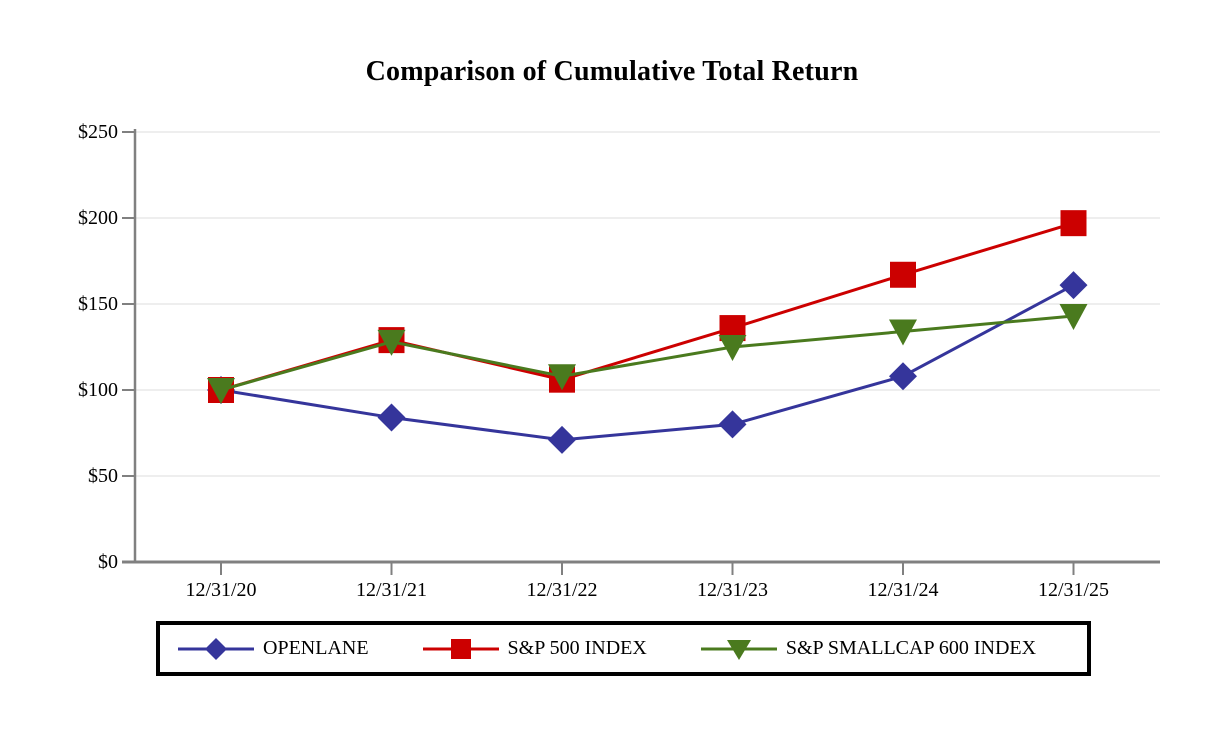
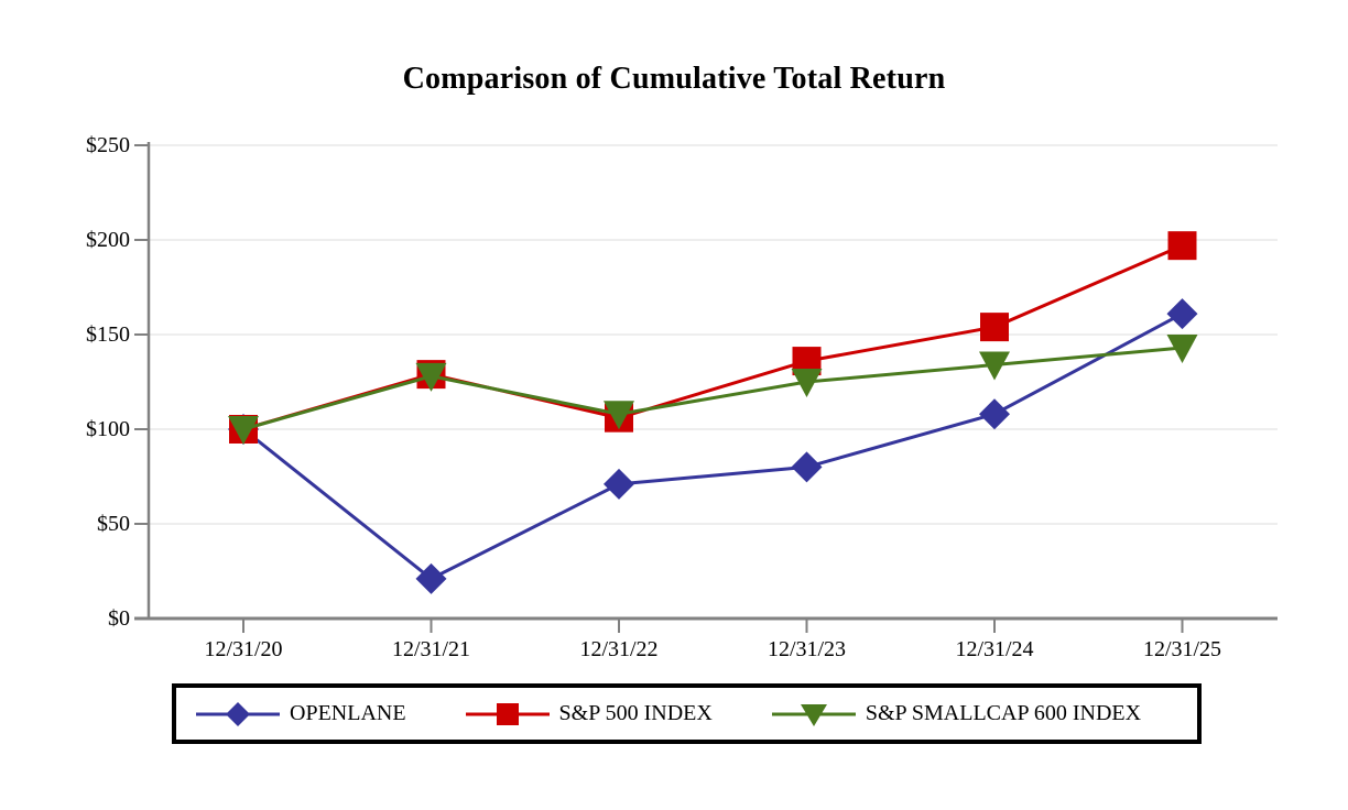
OPENLANE/12/31/21: $84 -> $21
S&P 500 INDEX/12/31/24: $167 -> $154
